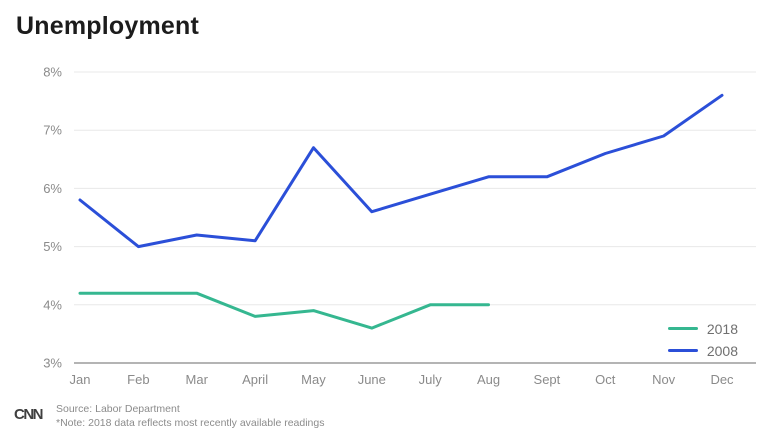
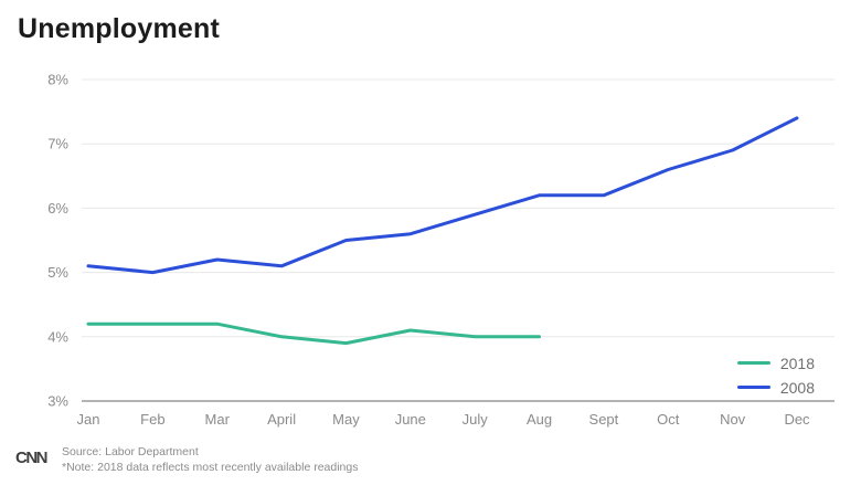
2008/Jan: 5.8% -> 5.1%
2018/April: 3.8% -> 4.0%
2008/May: 6.7% -> 5.5%
2018/June: 3.6% -> 4.1%
2008/Dec: 7.6% -> 7.4%
